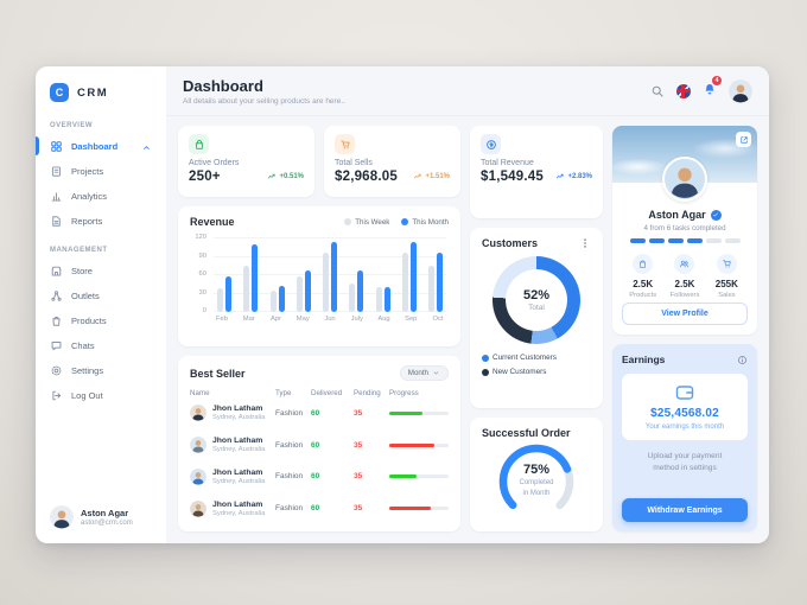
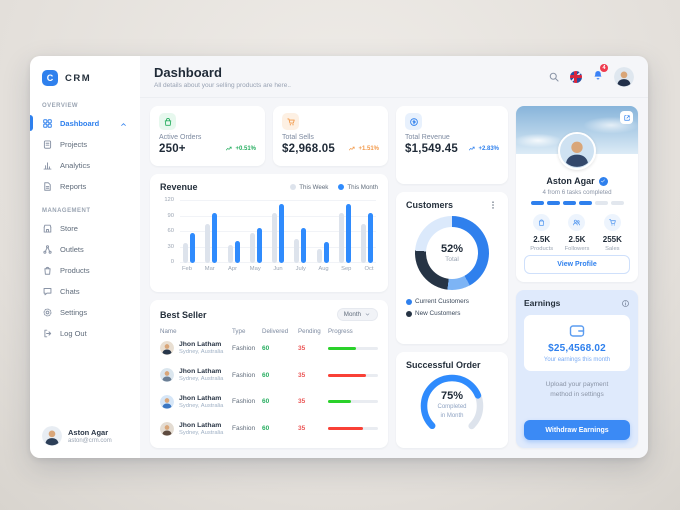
This Month/Mar: 110 -> 100
This Week/Aug: 40 -> 30
